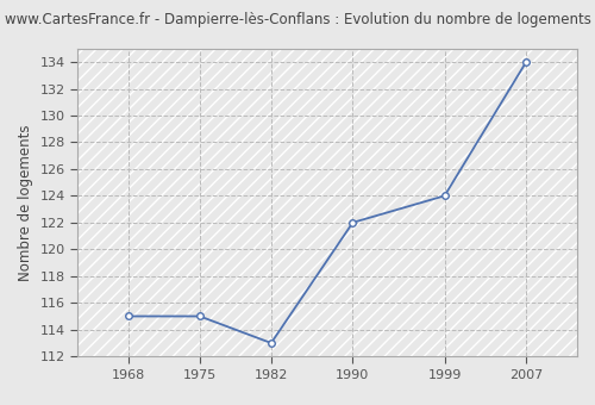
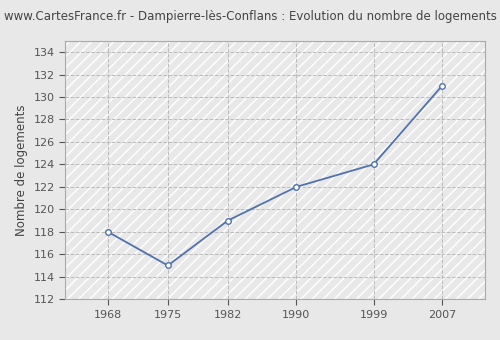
1968: 115 -> 118
1982: 113 -> 119
2007: 134 -> 131
